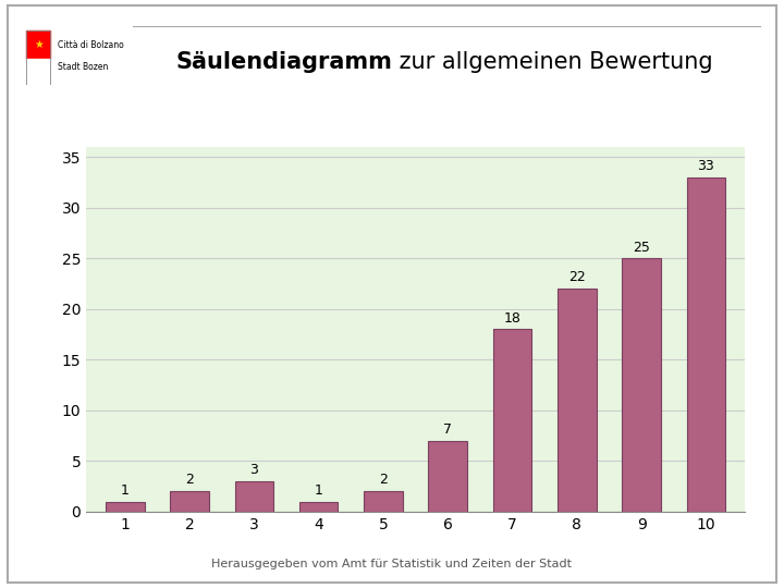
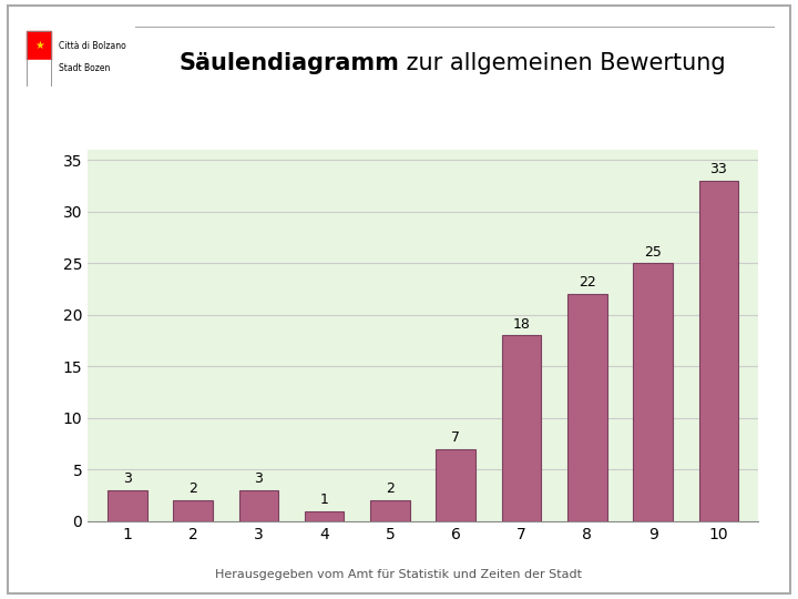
1: 1 -> 3
